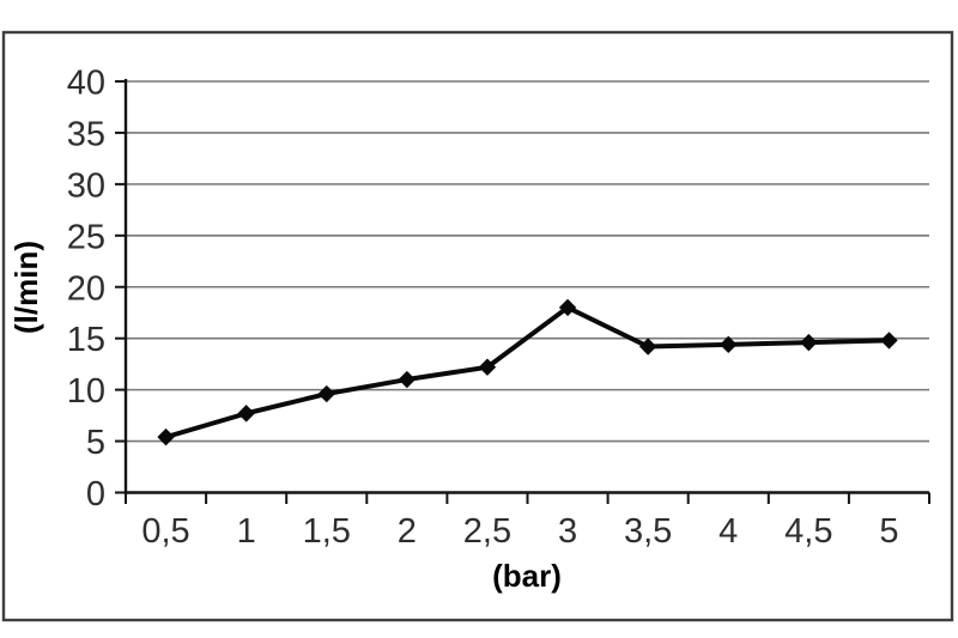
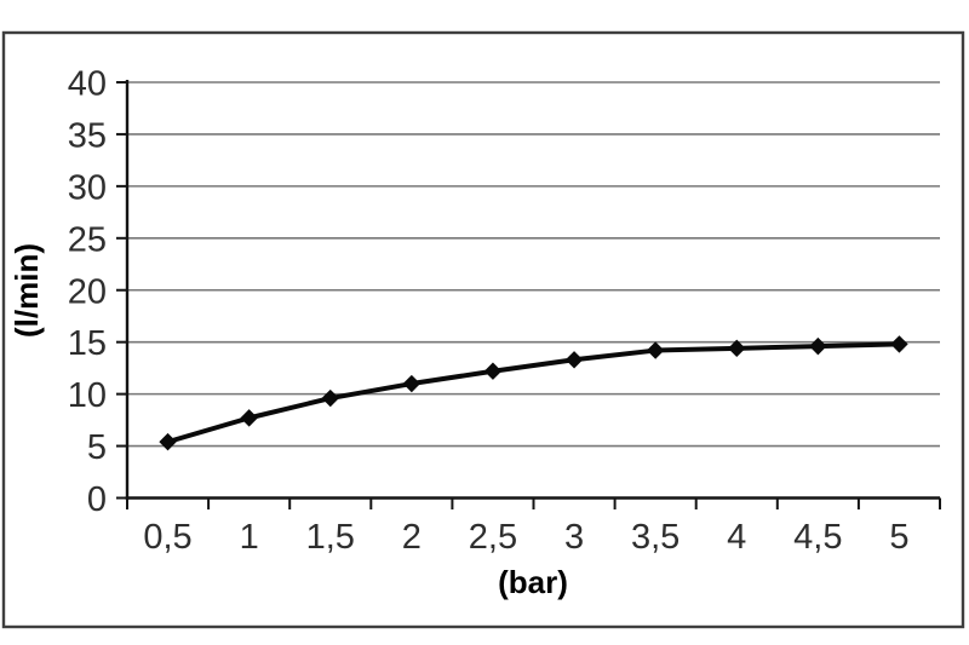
3: 18 -> 13
